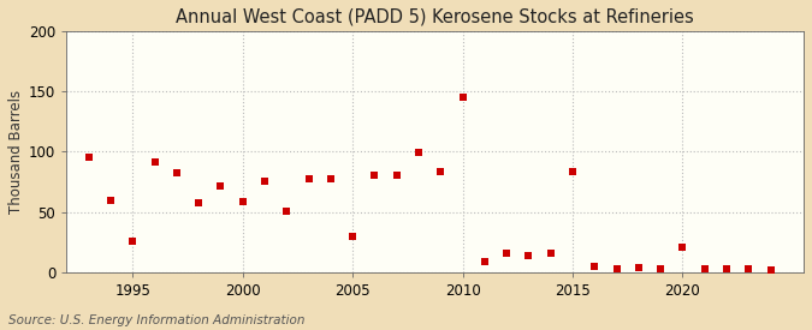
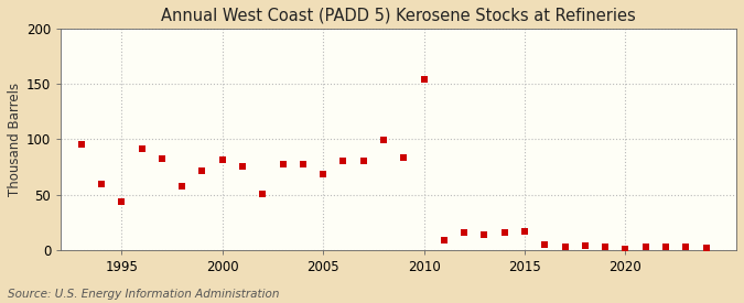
1995: 26 -> 44
2000: 59 -> 81
2005: 30 -> 68
2010: 145 -> 154
2015: 83 -> 17
2020: 21 -> 1
